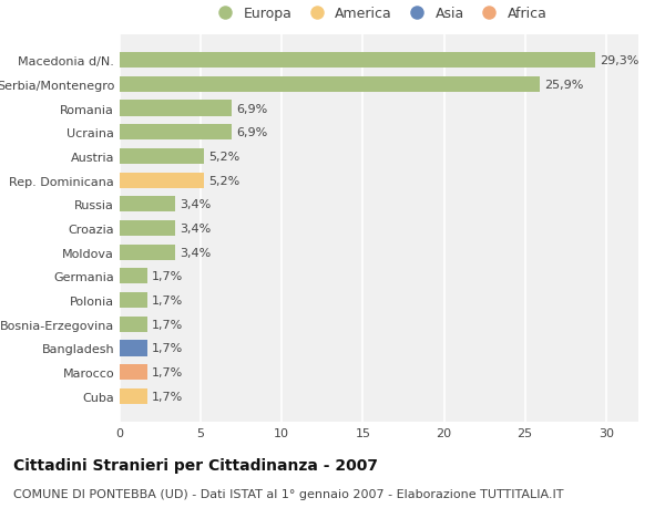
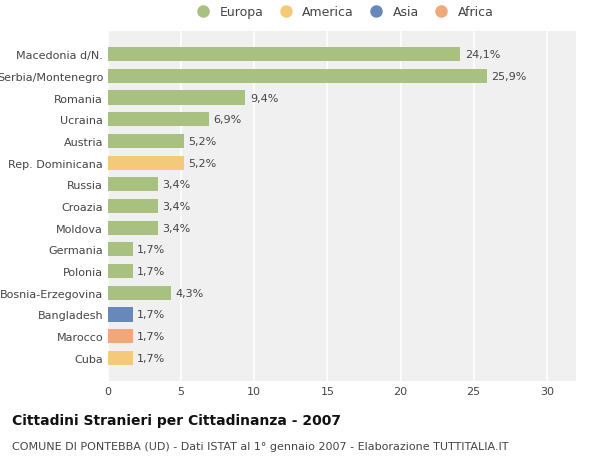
Macedonia d/N.: 29,3% -> 24,1%
Romania: 6,9% -> 9,4%
Bosnia-Erzegovina: 1,7% -> 4,3%
